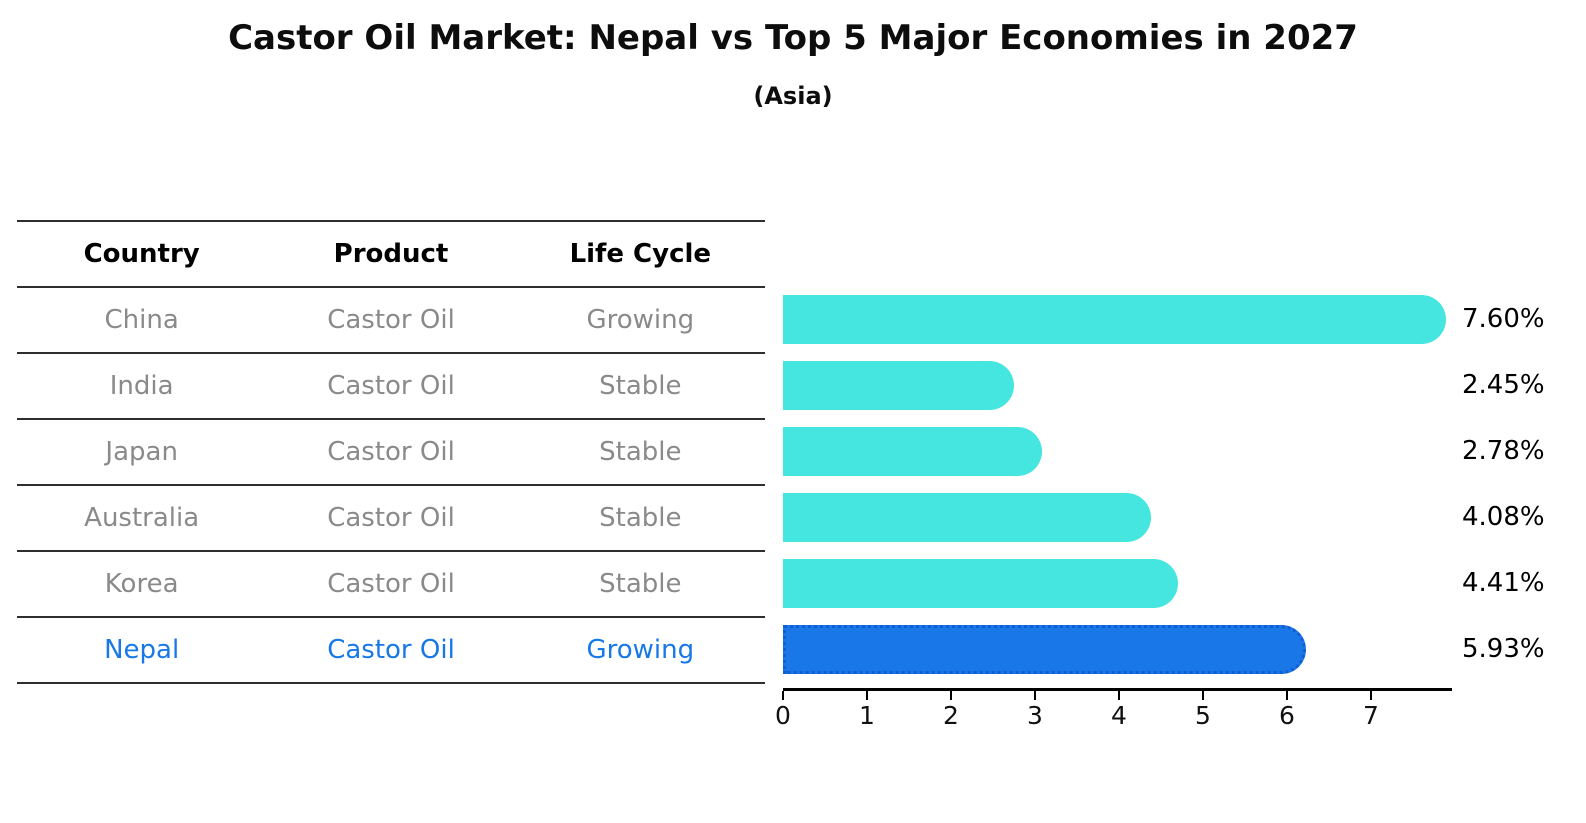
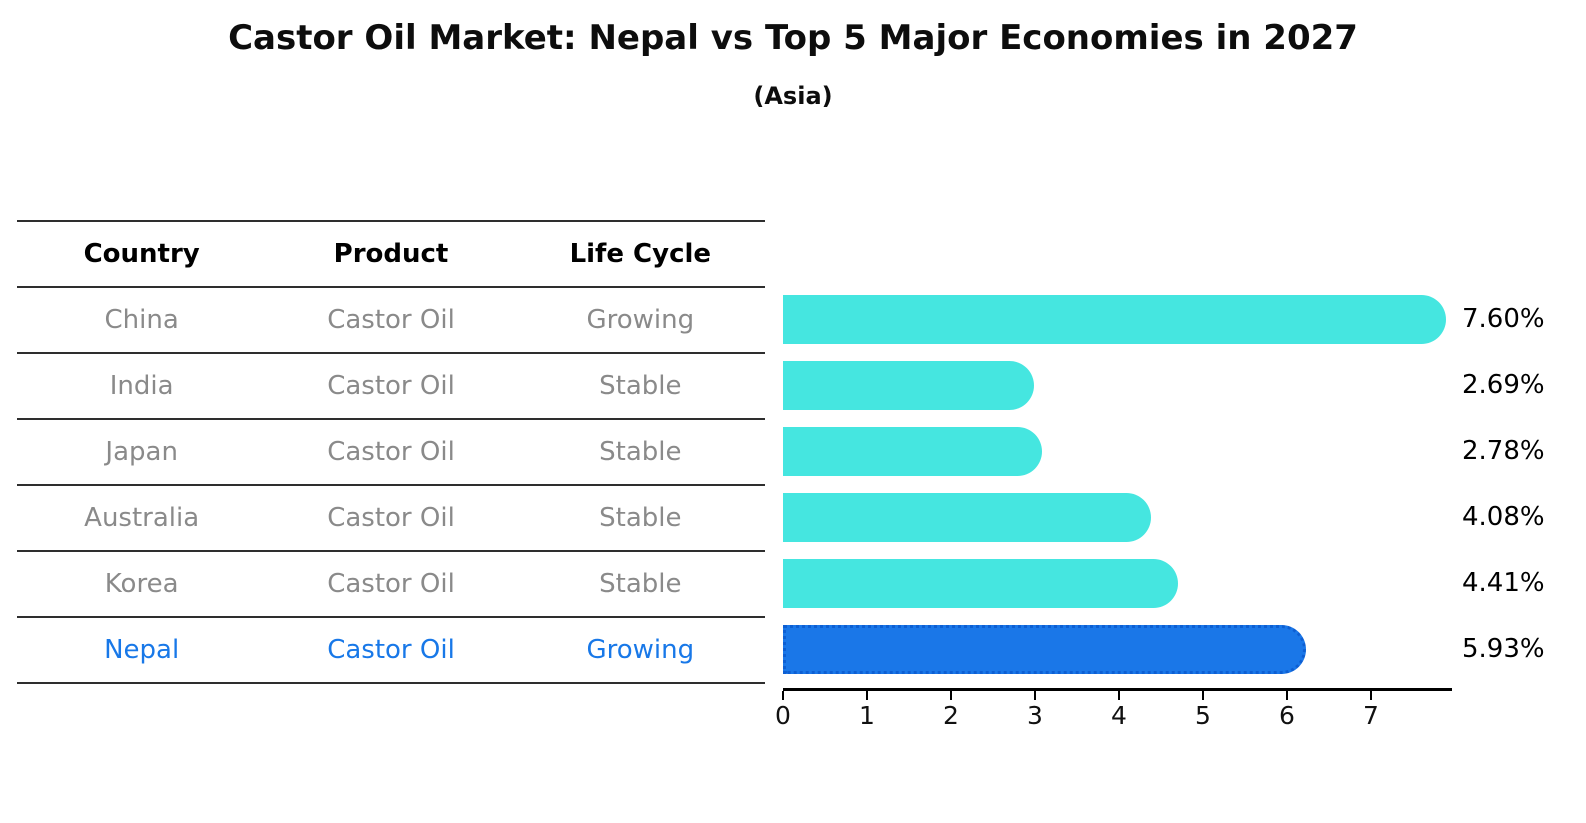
India: 2.45% -> 2.69%
